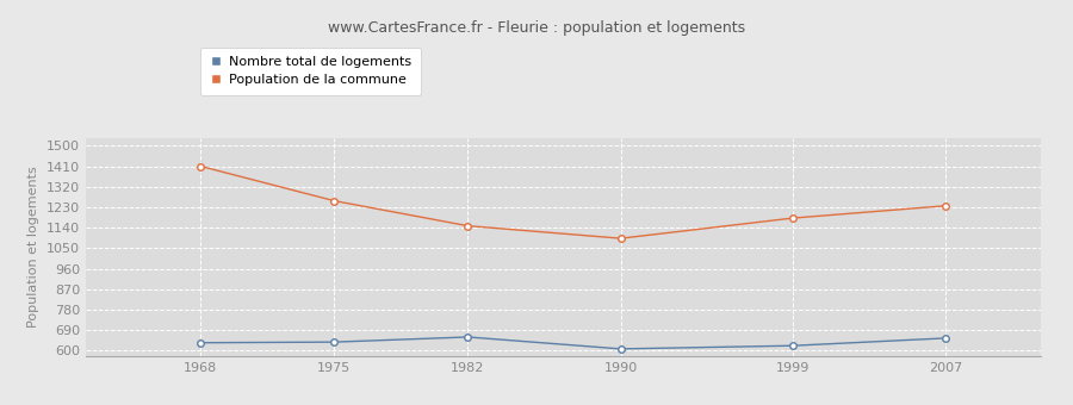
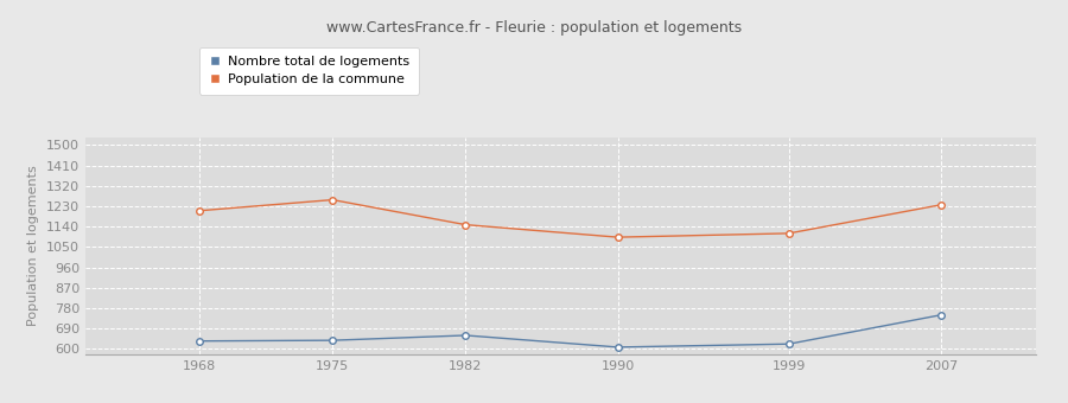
Population de la commune/1968: 1410 -> 1210
Population de la commune/1999: 1180 -> 1110
Nombre total de logements/2007: 660 -> 750
